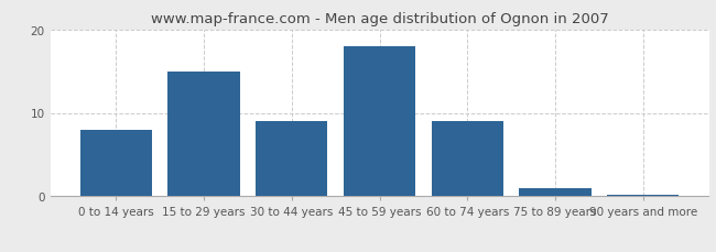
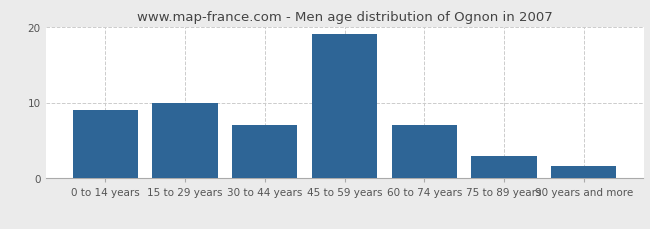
0 to 14 years: 8.0 -> 9.0
15 to 29 years: 15.0 -> 10.0
30 to 44 years: 9.0 -> 7.0
45 to 59 years: 18.0 -> 19.0
60 to 74 years: 9.0 -> 7.0
75 to 89 years: 1.0 -> 3.0
90 years and more: 0.2 -> 1.6
